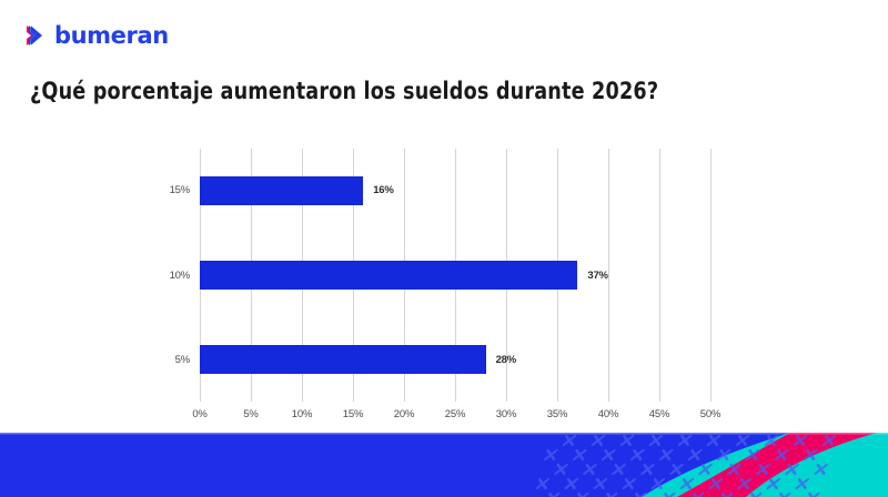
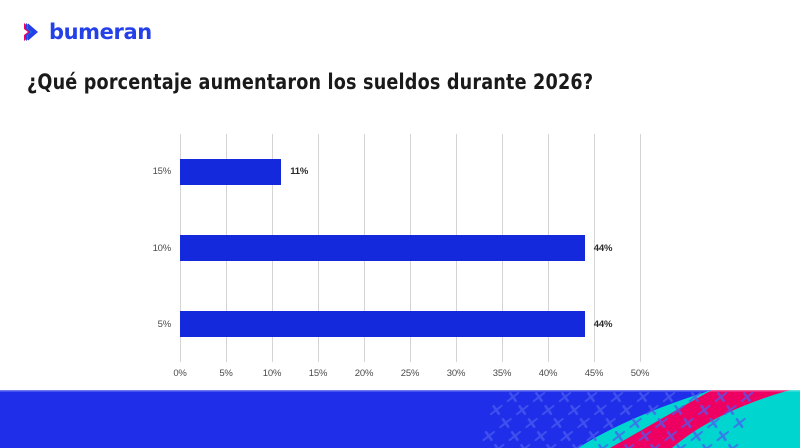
15%: 16% -> 11%
10%: 37% -> 44%
5%: 28% -> 44%
